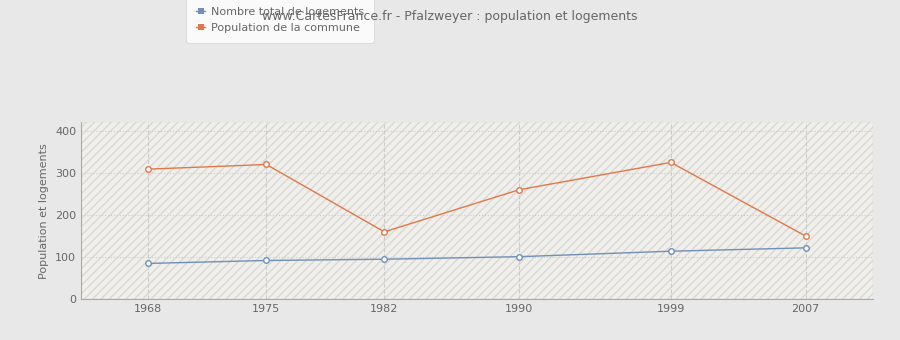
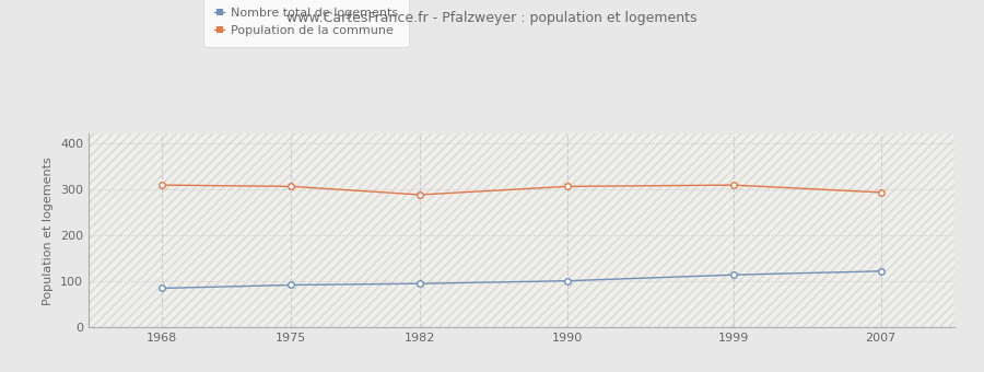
Population de la commune/1975: 320 -> 306
Population de la commune/1982: 160 -> 288
Population de la commune/1990: 260 -> 306
Population de la commune/1999: 325 -> 309
Population de la commune/2007: 150 -> 293
